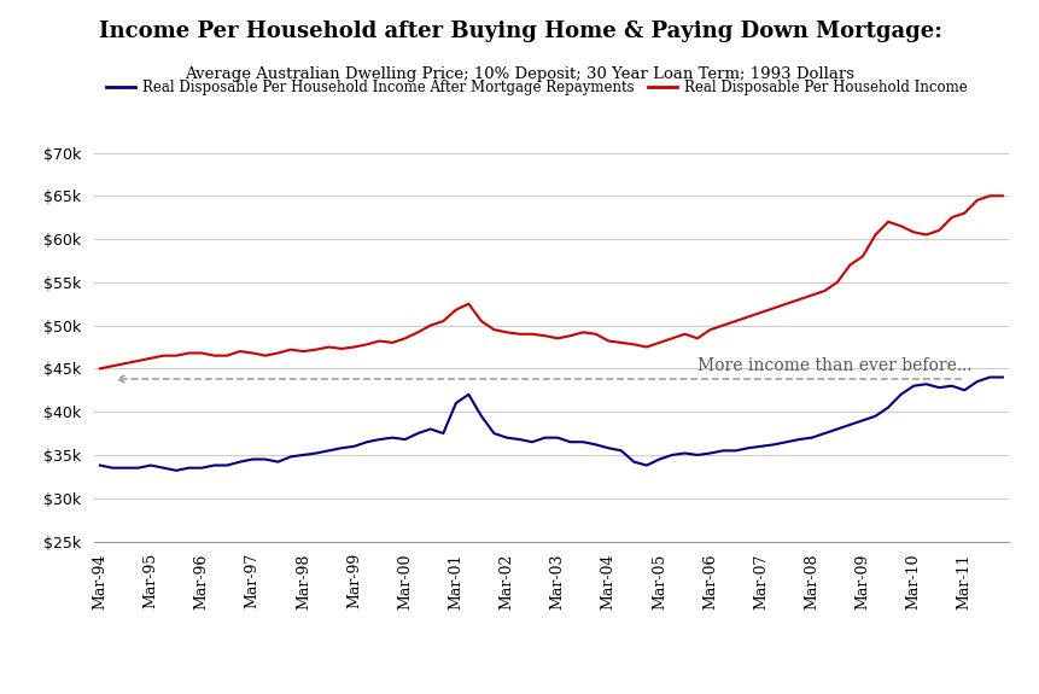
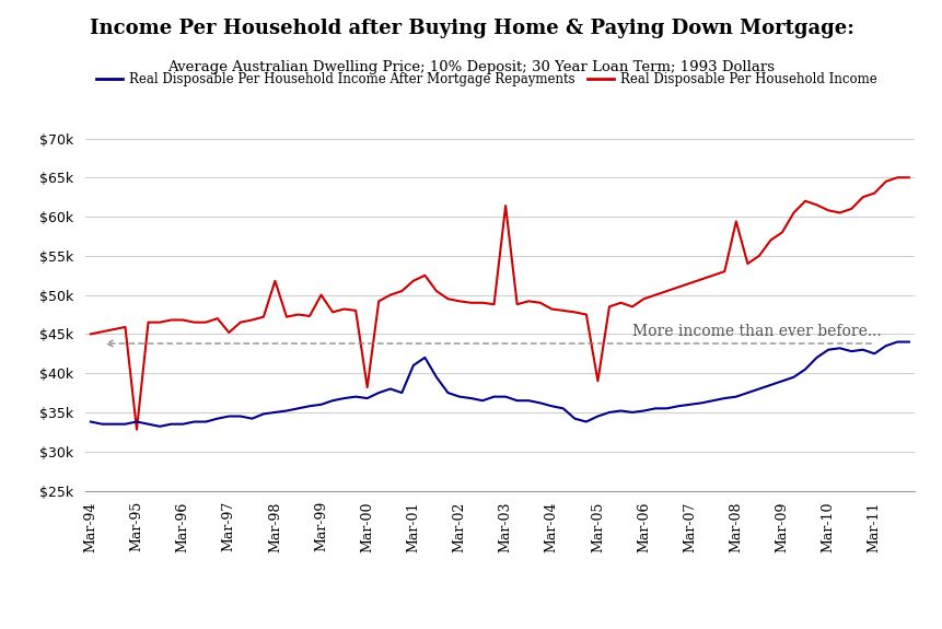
Real Disposable Per Household Income/Mar-95: $46.2k -> $32.8k
Real Disposable Per Household Income/Mar-97: $46.8k -> $45.2k
Real Disposable Per Household Income/Mar-98: $47.0k -> $51.8k
Real Disposable Per Household Income/Mar-99: $47.5k -> $50.0k
Real Disposable Per Household Income/Mar-00: $48.5k -> $38.2k
Real Disposable Per Household Income/Mar-03: $48.5k -> $61.4k
Real Disposable Per Household Income/Mar-05: $48.0k -> $39.0k
Real Disposable Per Household Income/Mar-08: $53.5k -> $59.4k
